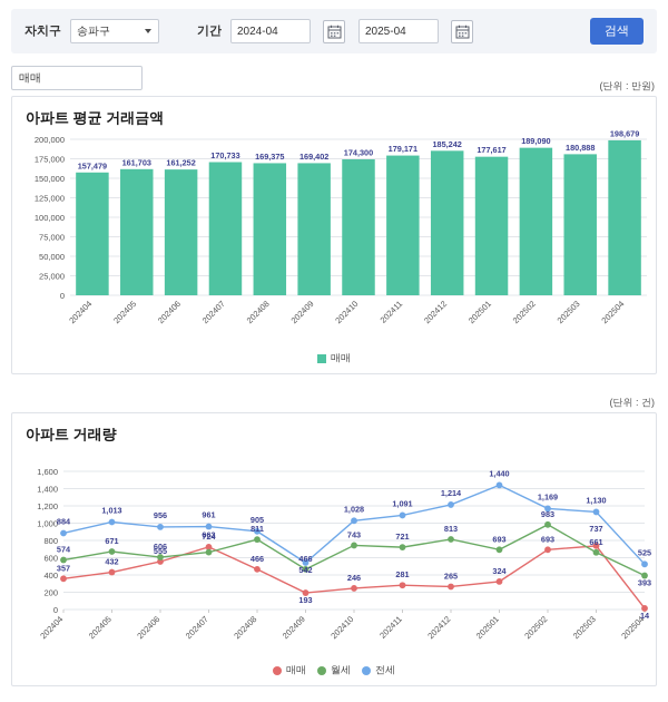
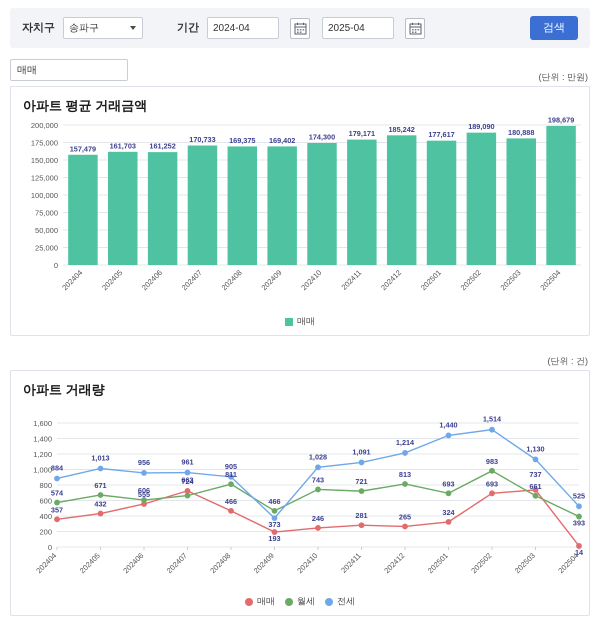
아파트 거래량/전세/202409: 542 -> 373
아파트 거래량/전세/202502: 1,169 -> 1,514
